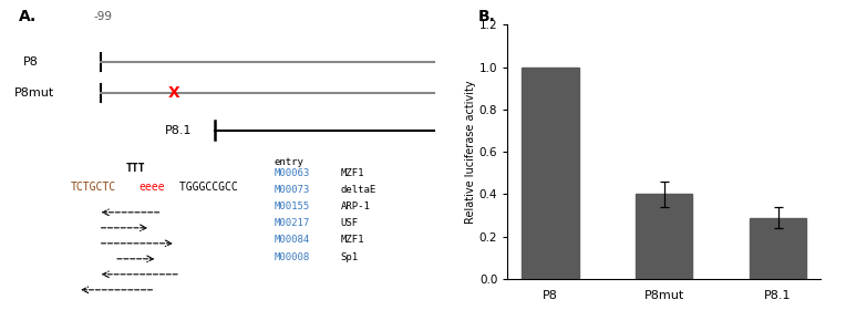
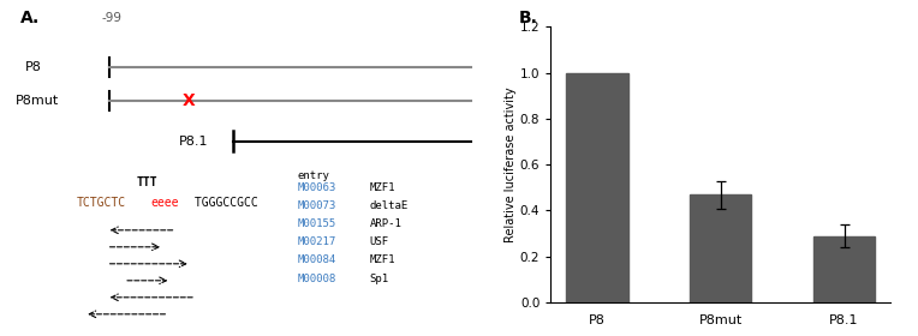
P8mut: 0.40 -> 0.47
